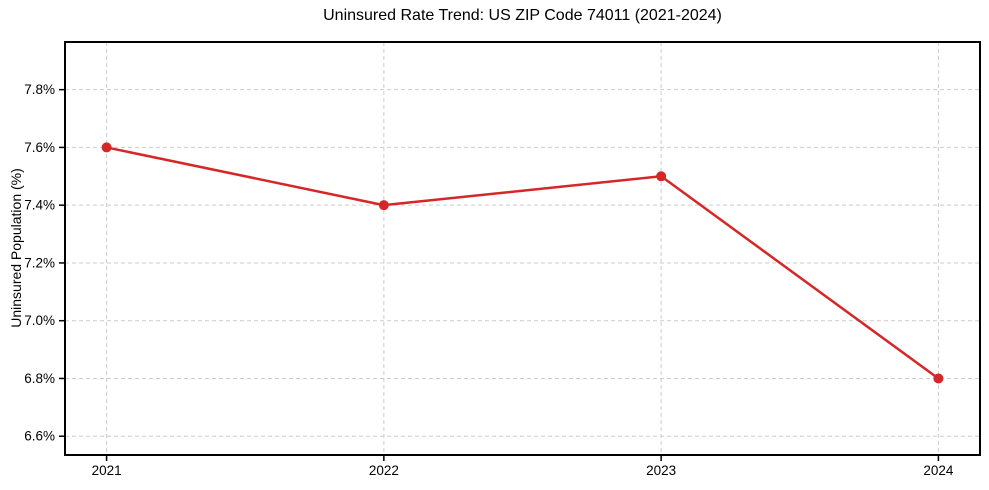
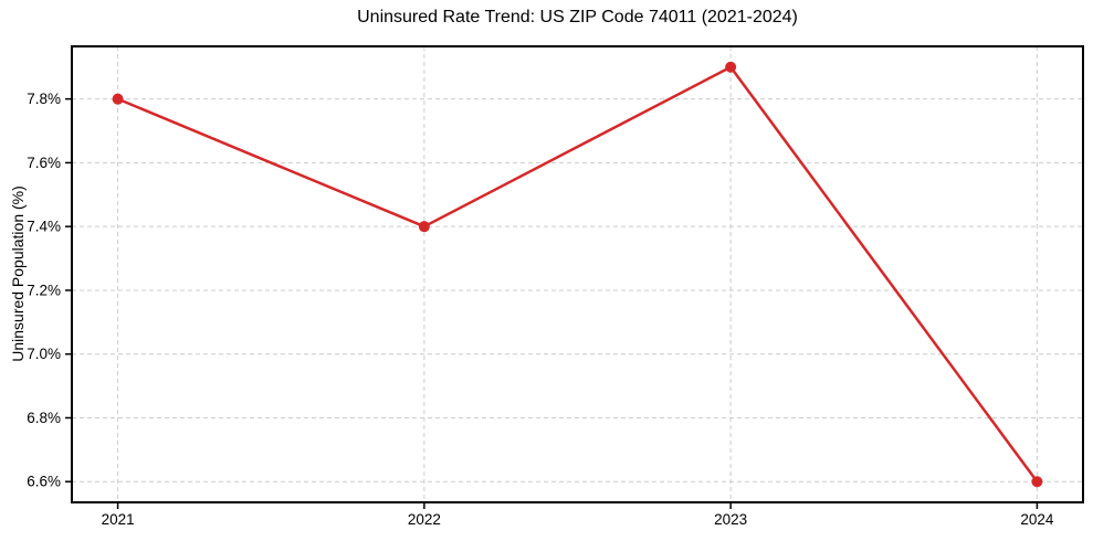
2021: 7.6% -> 7.8%
2023: 7.5% -> 7.9%
2024: 6.8% -> 6.6%
